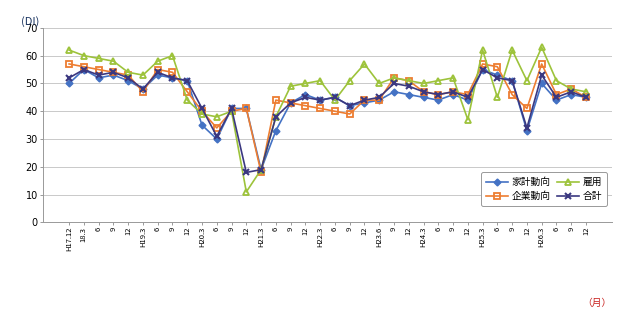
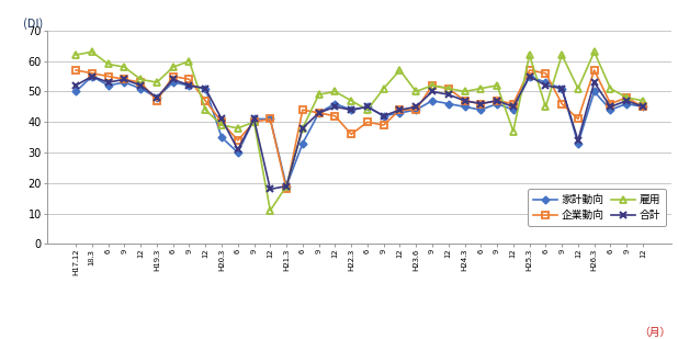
雇用/18.3: 60 -> 63
企業動向/H22.3: 41 -> 36
雇用/H22.3: 51 -> 47
